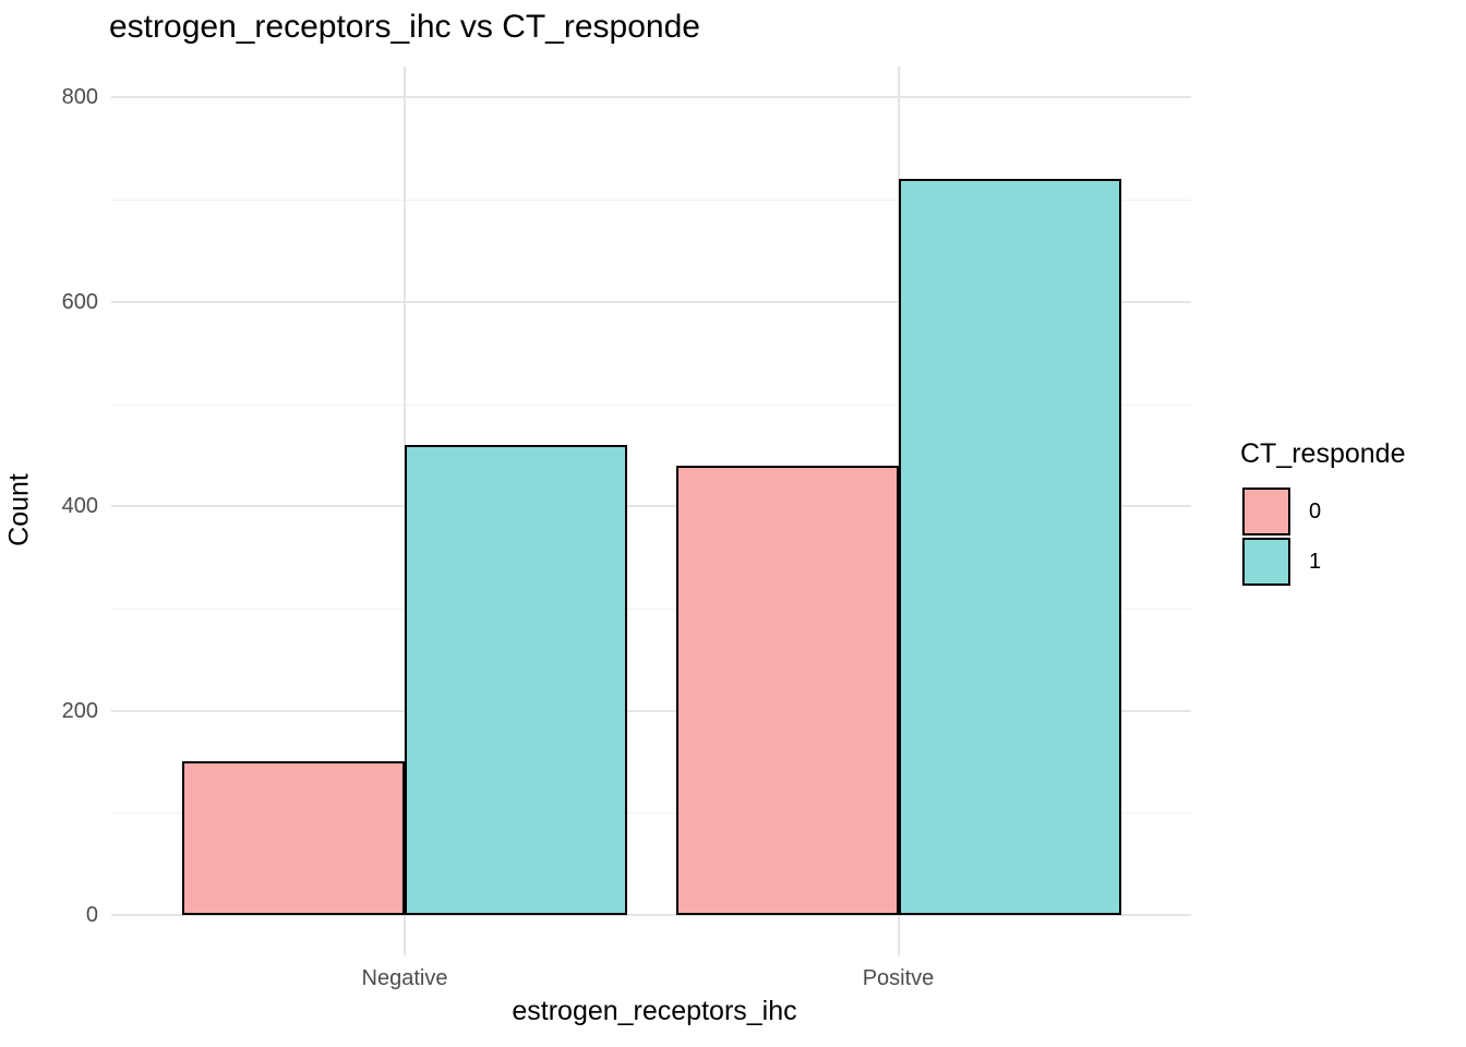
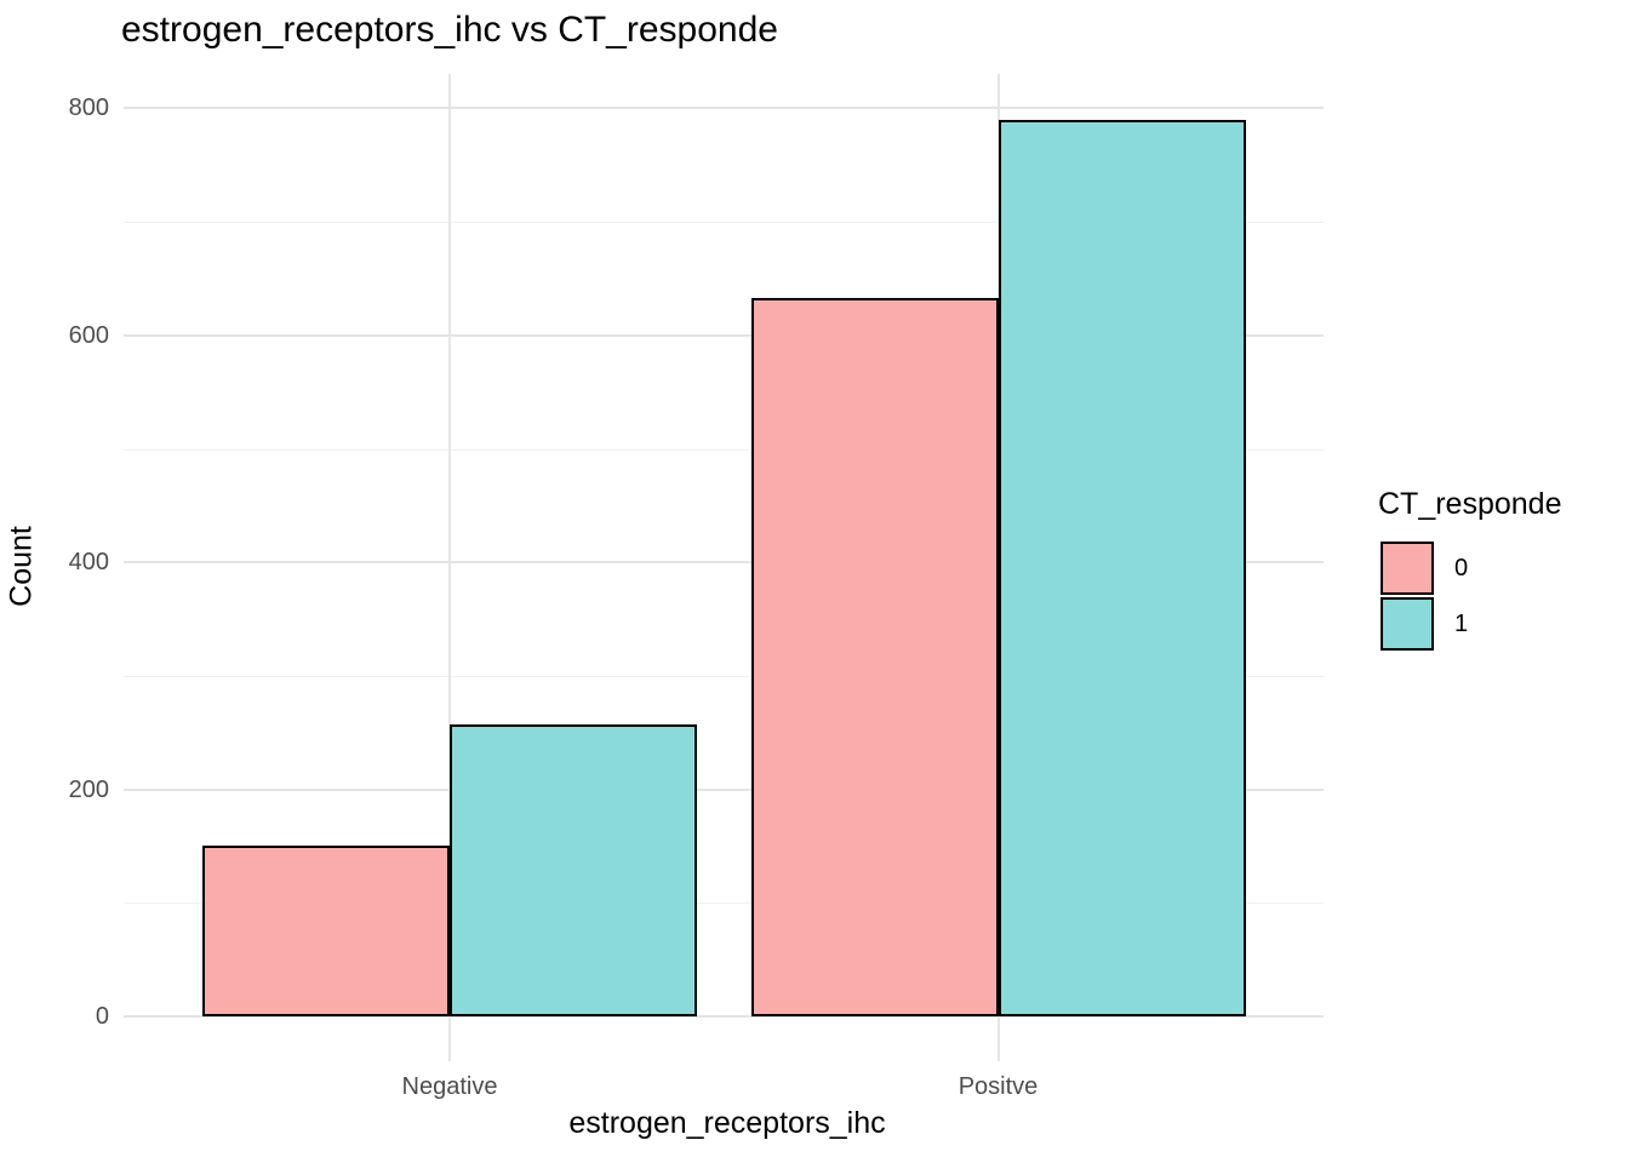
1/Negative: 460 -> 260
0/Positve: 440 -> 630
1/Positve: 720 -> 790
